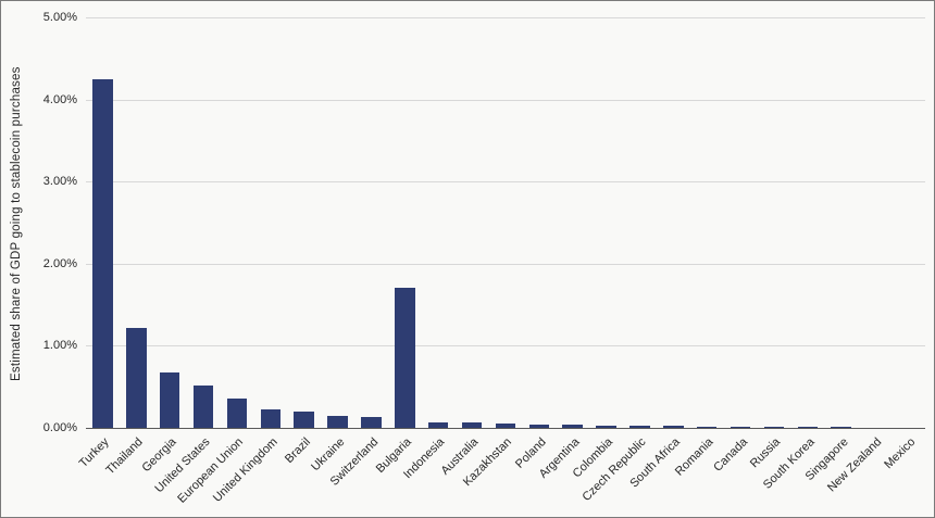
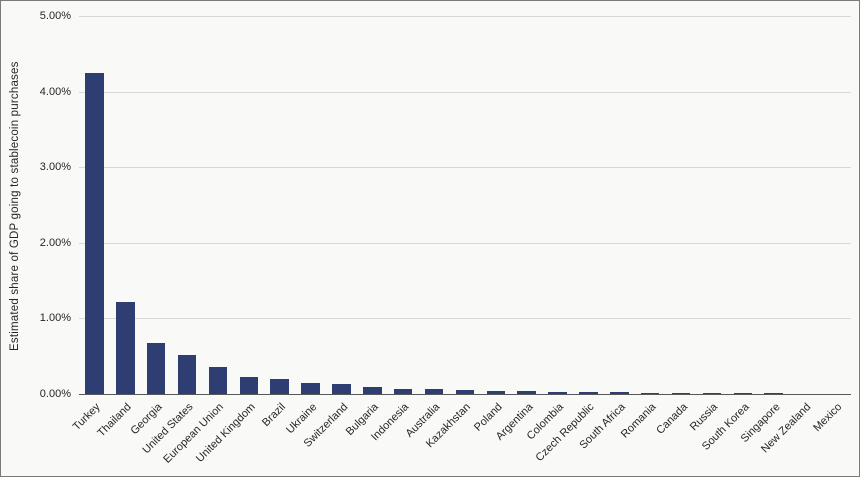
Bulgaria: 1.7% -> 0.1%
